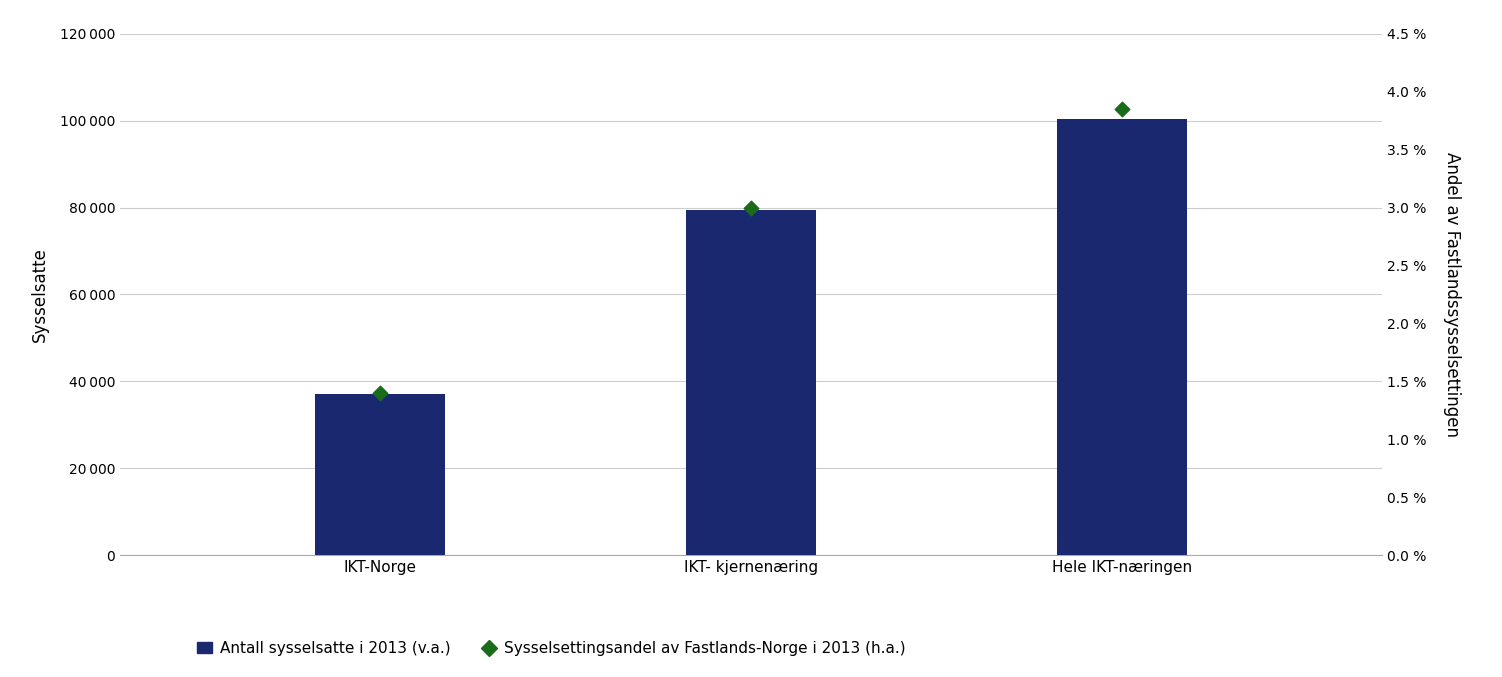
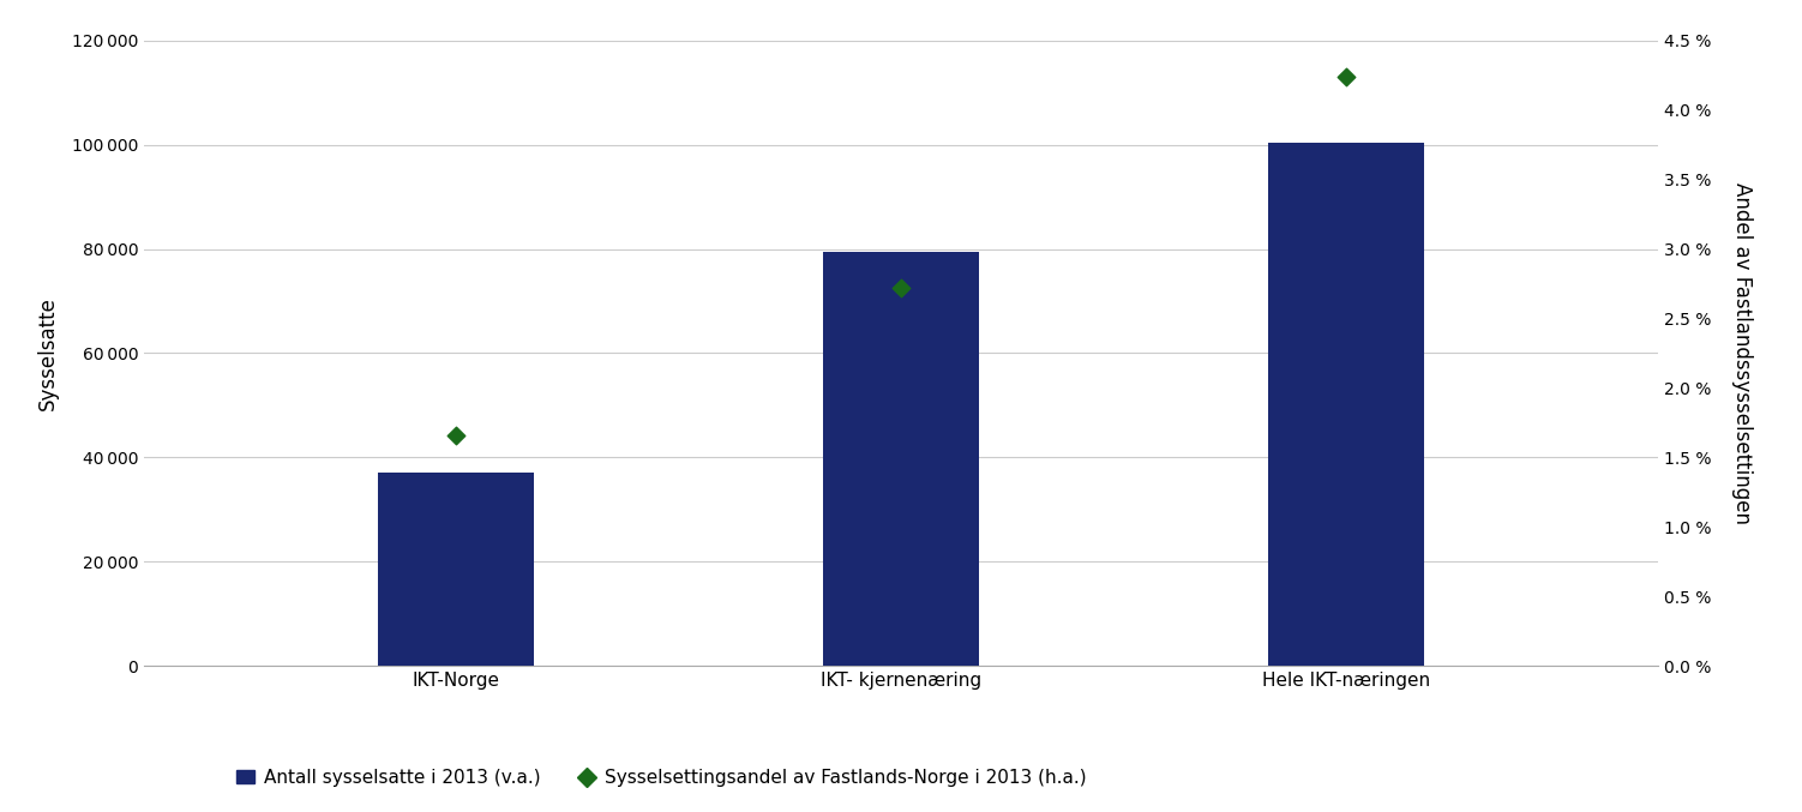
Sysselsettingsandel av Fastlands-Norge i 2013 (h.a.)/IKT-Norge: 1.40 % -> 1.66 %
Sysselsettingsandel av Fastlands-Norge i 2013 (h.a.)/IKT- kjernenæring: 3.00 % -> 2.72 %
Sysselsettingsandel av Fastlands-Norge i 2013 (h.a.)/Hele IKT-næringen: 3.85 % -> 4.24 %
